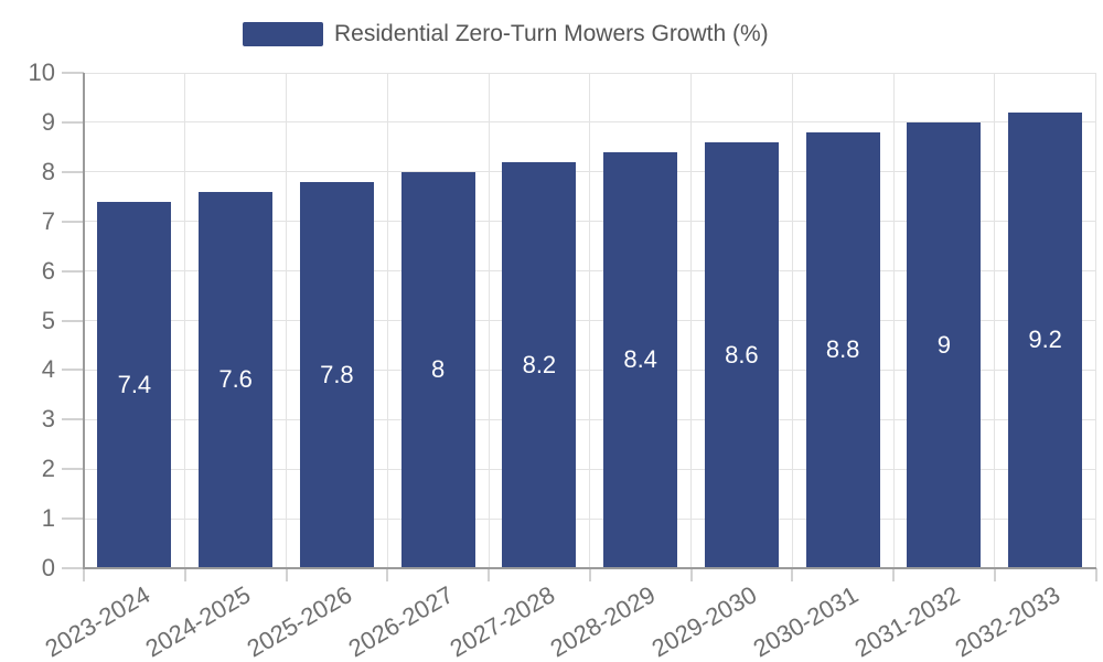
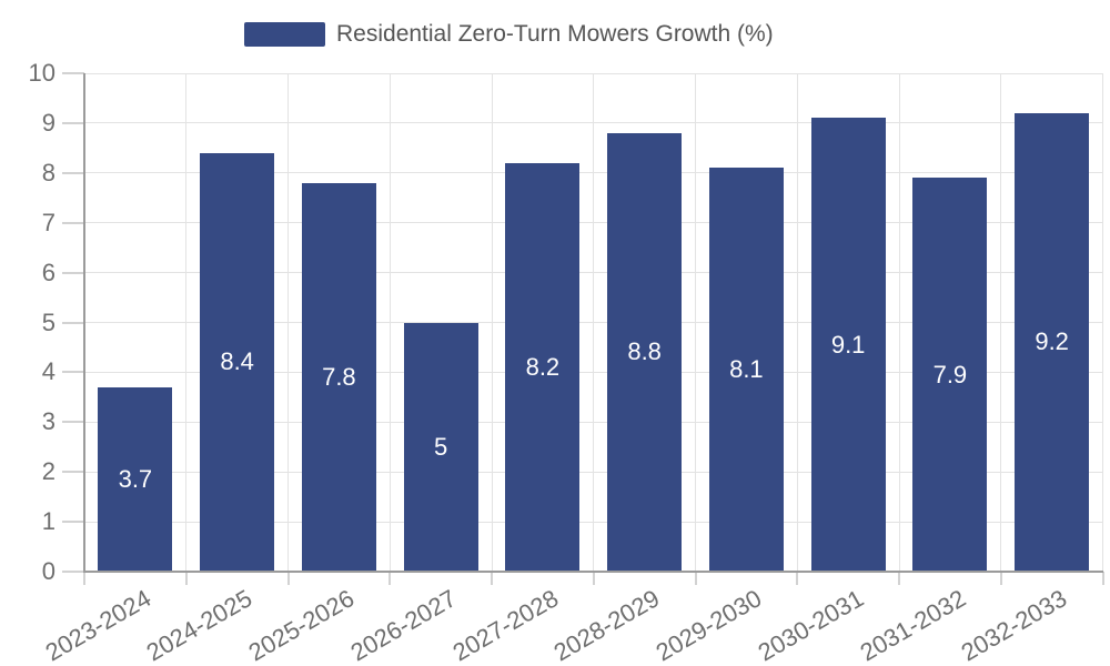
2023-2024: 7.4 -> 3.7
2024-2025: 7.6 -> 8.4
2026-2027: 8 -> 5
2028-2029: 8.4 -> 8.8
2029-2030: 8.6 -> 8.1
2030-2031: 8.8 -> 9.1
2031-2032: 9 -> 7.9
